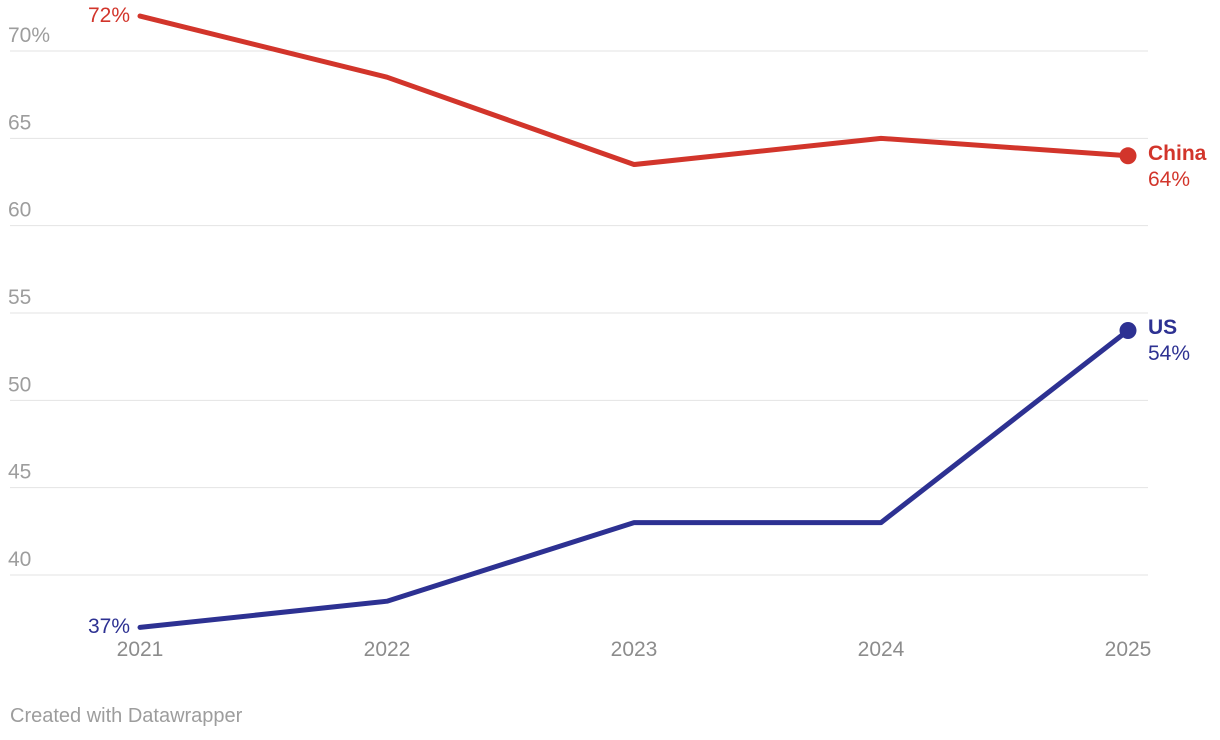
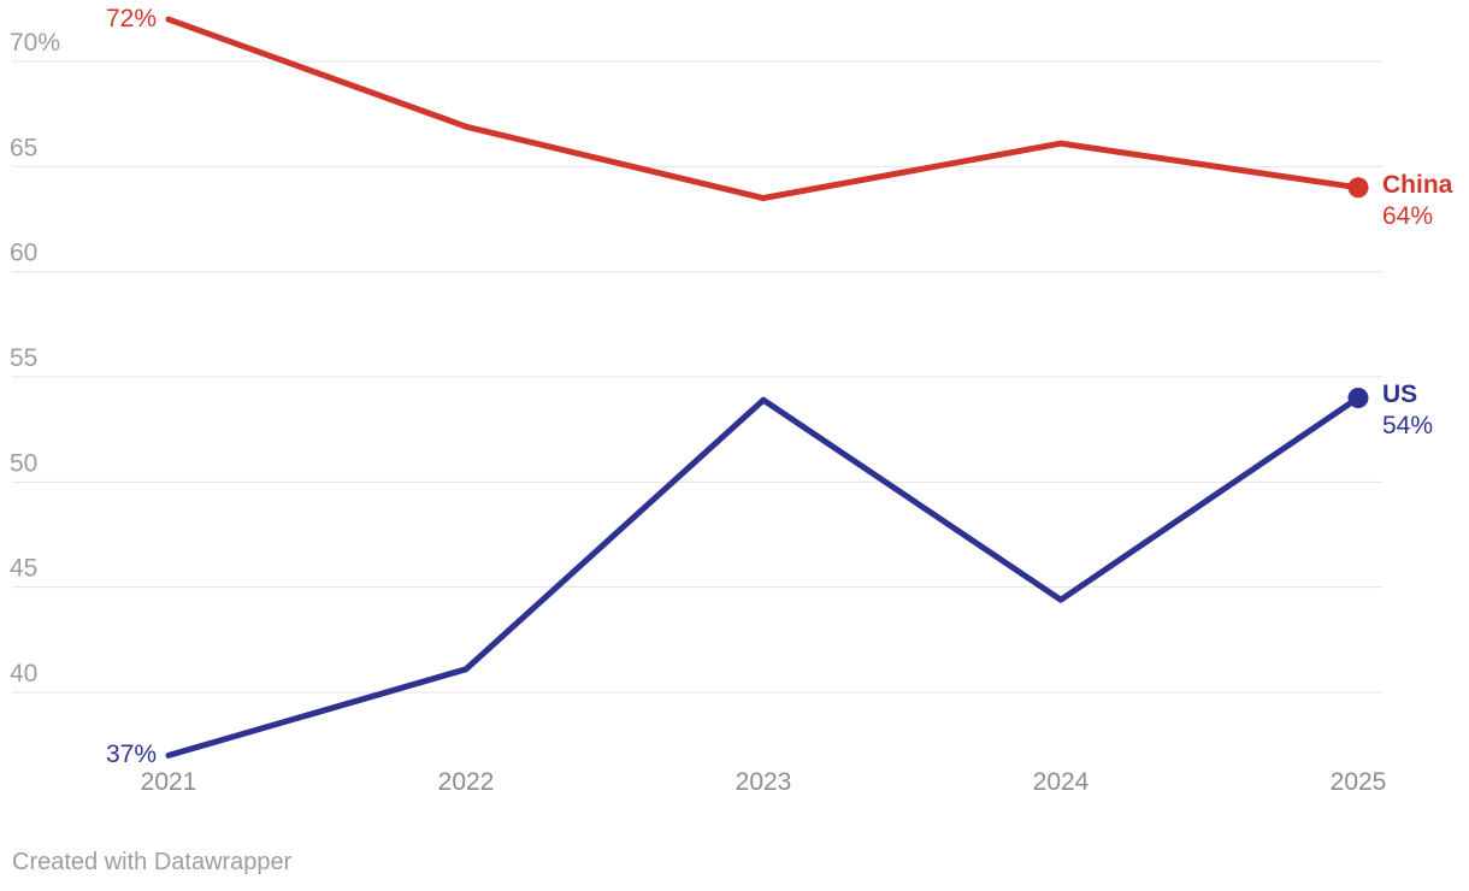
China/2022: 68.5% -> 66.9%
US/2022: 38.5% -> 41.1%
US/2023: 43.0% -> 53.9%
China/2024: 65.0% -> 66.1%
US/2024: 43.0% -> 44.4%
